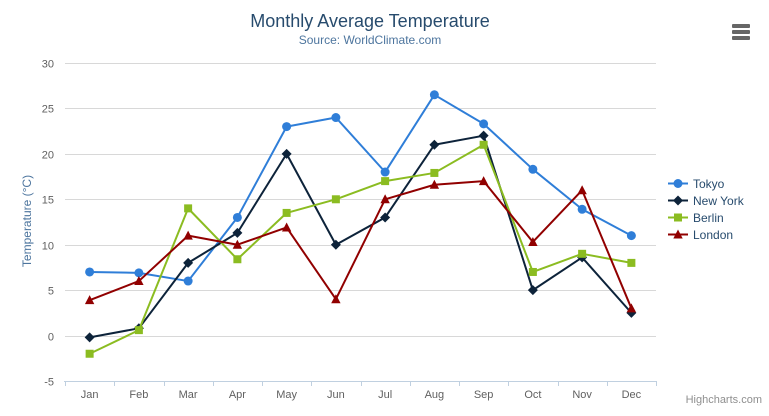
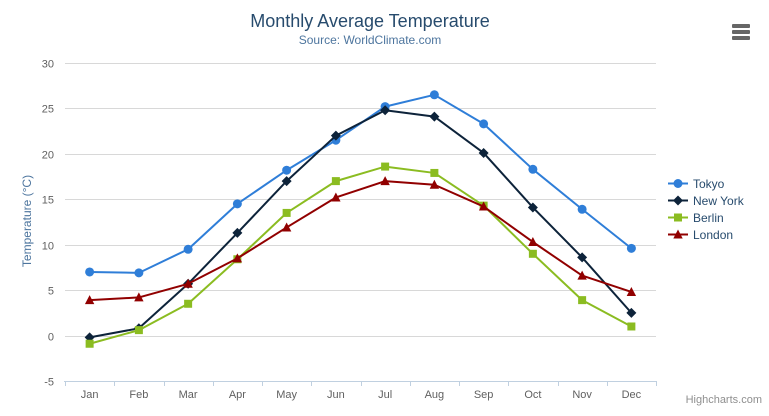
Berlin/Jan: -2 -> -1
London/Feb: 6 -> 4
Tokyo/Mar: 6 -> 10
New York/Mar: 8 -> 6
Berlin/Mar: 14 -> 4
London/Mar: 11 -> 6
Tokyo/Apr: 13 -> 14
London/Apr: 10 -> 8
Tokyo/May: 23 -> 18
New York/May: 20 -> 17
Tokyo/Jun: 24 -> 22
New York/Jun: 10 -> 22
Berlin/Jun: 15 -> 17
London/Jun: 4 -> 15
Tokyo/Jul: 18 -> 25
New York/Jul: 13 -> 25
Berlin/Jul: 17 -> 19
London/Jul: 15 -> 17
New York/Aug: 21 -> 24
New York/Sep: 22 -> 20
Berlin/Sep: 21 -> 14
London/Sep: 17 -> 14
New York/Oct: 5 -> 14
Berlin/Oct: 7 -> 9
Berlin/Nov: 9 -> 4
London/Nov: 16 -> 7
Tokyo/Dec: 11 -> 10
Berlin/Dec: 8 -> 1
London/Dec: 3 -> 5
